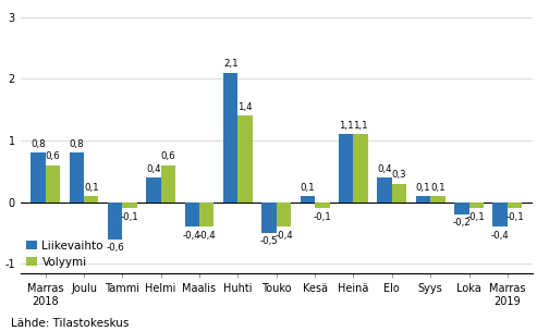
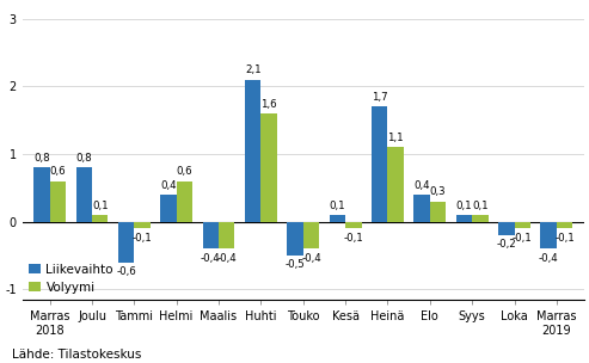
Volyymi/Huhti: 1,4 -> 1,6
Liikevaihto/Heinä: 1,1 -> 1,7
